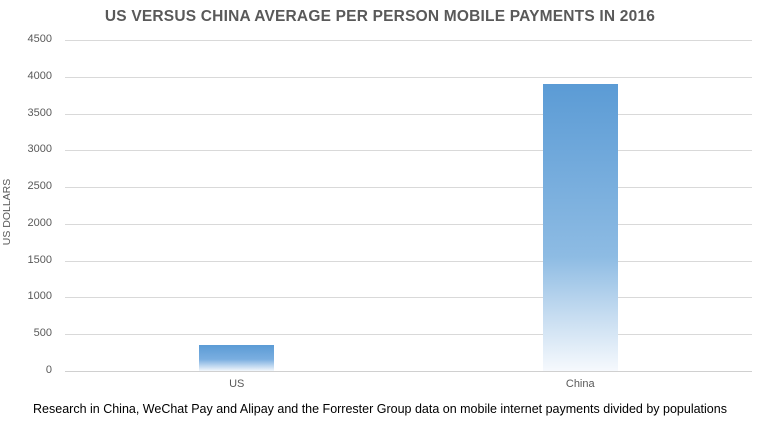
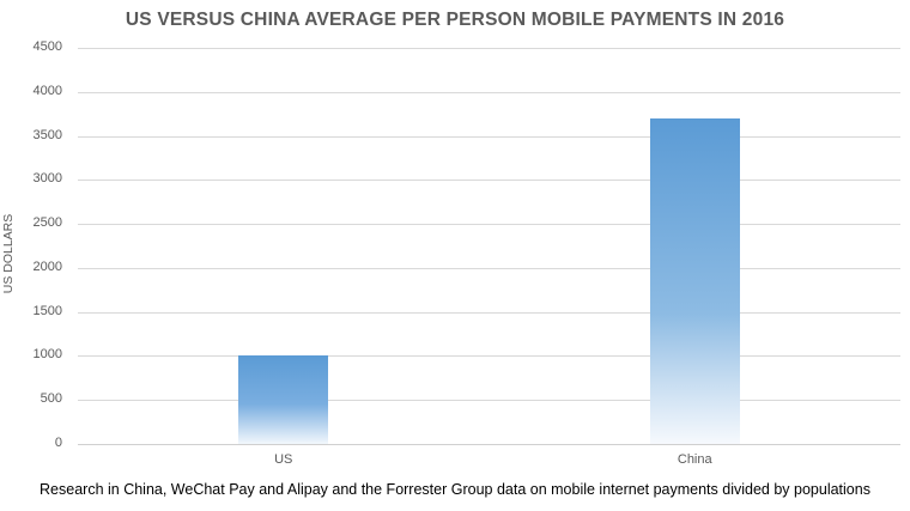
US: 400 -> 1000
China: 3900 -> 3700
